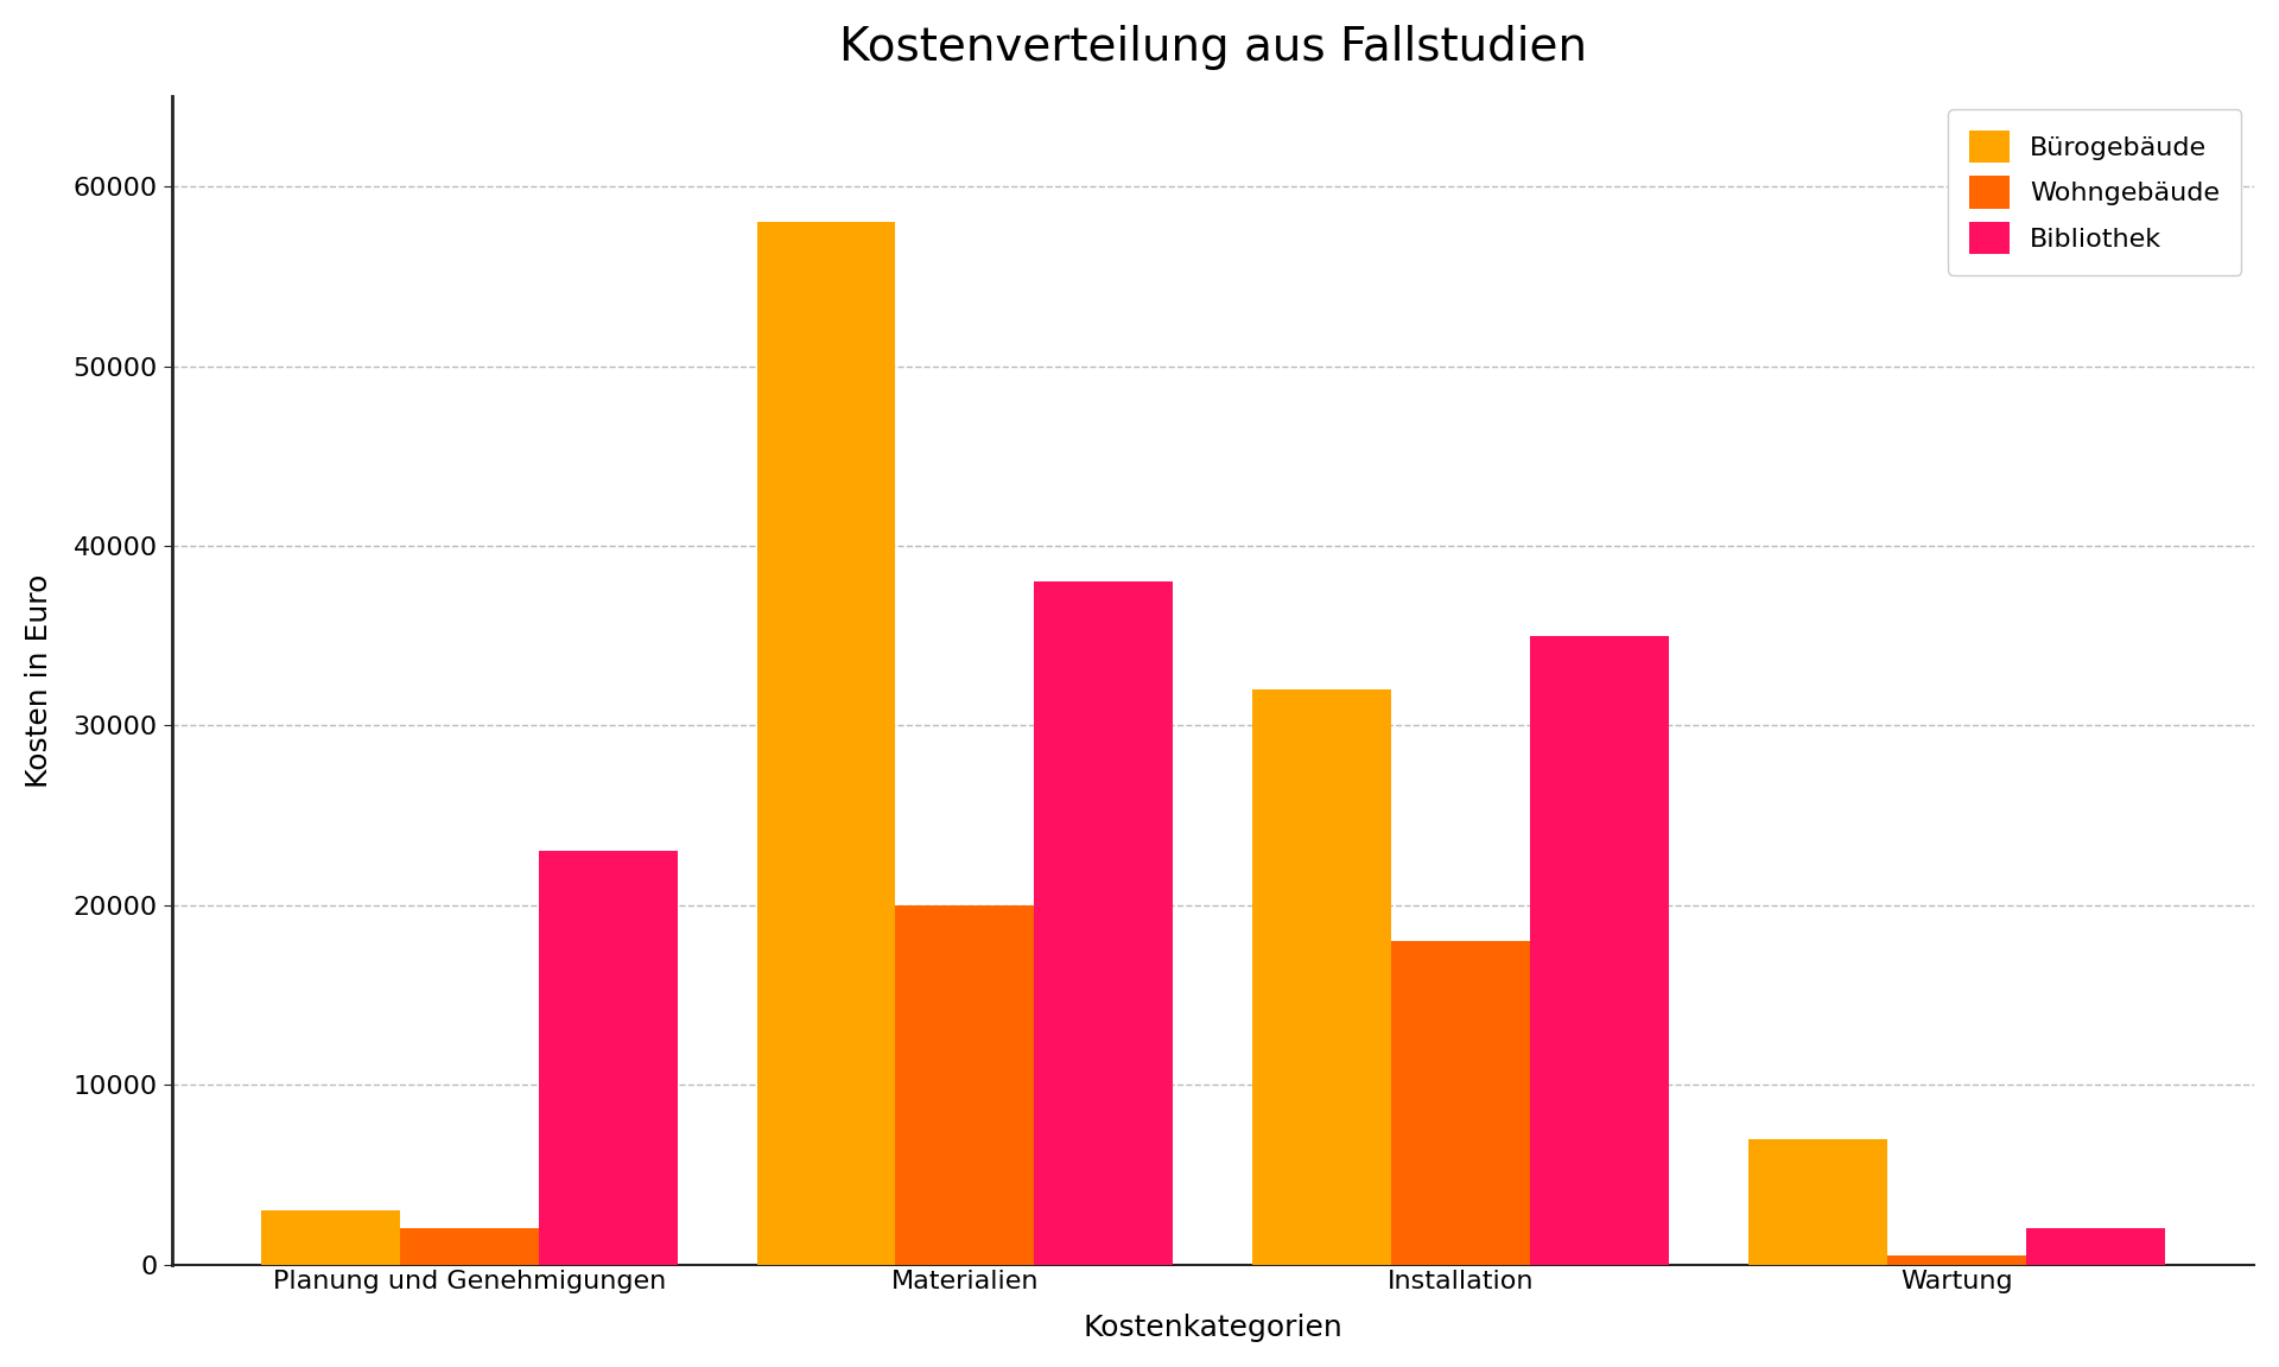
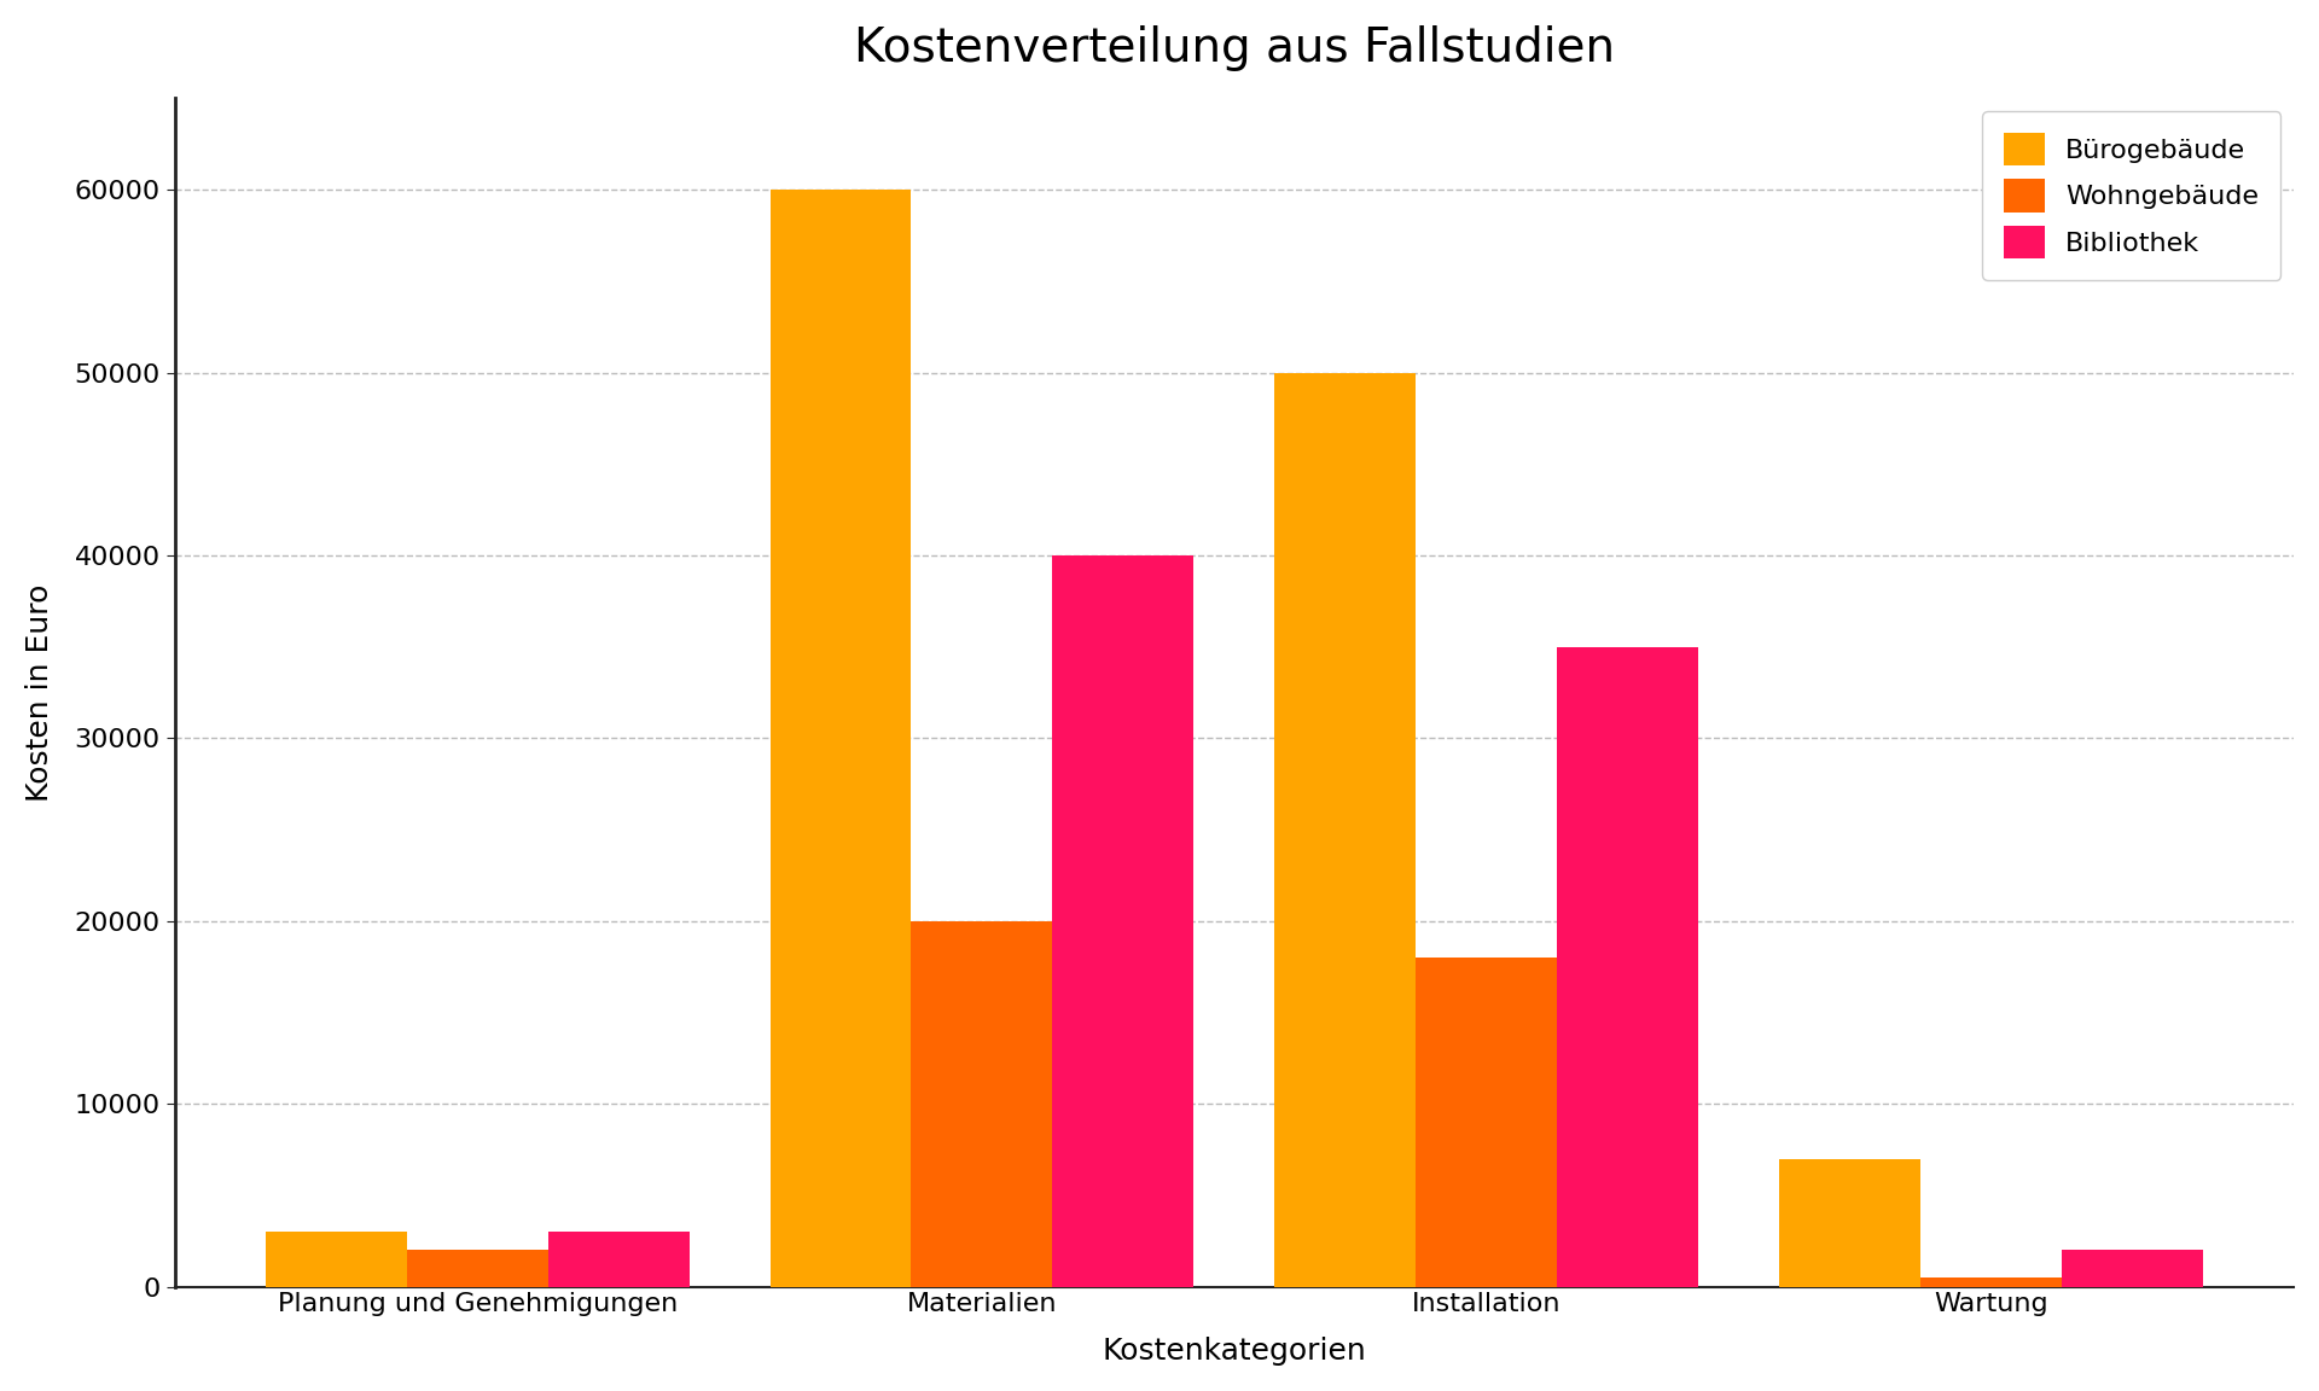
Bibliothek/Planung und Genehmigungen: 23000 -> 3000
Bürogebäude/Materialien: 58000 -> 60000
Bibliothek/Materialien: 38000 -> 40000
Bürogebäude/Installation: 32000 -> 50000
